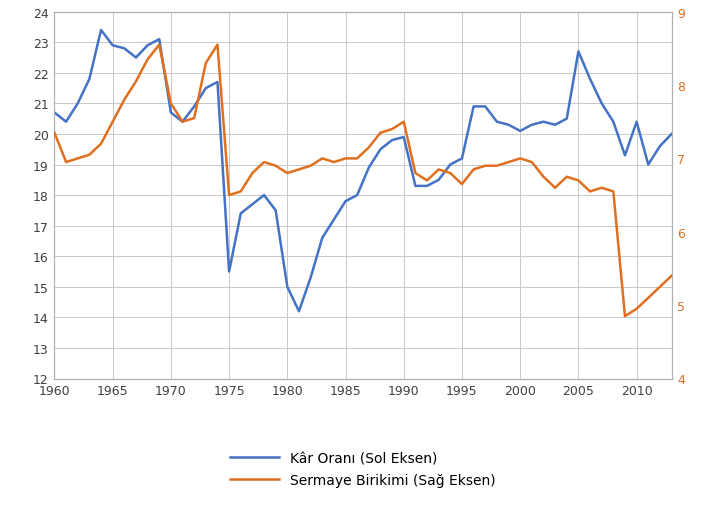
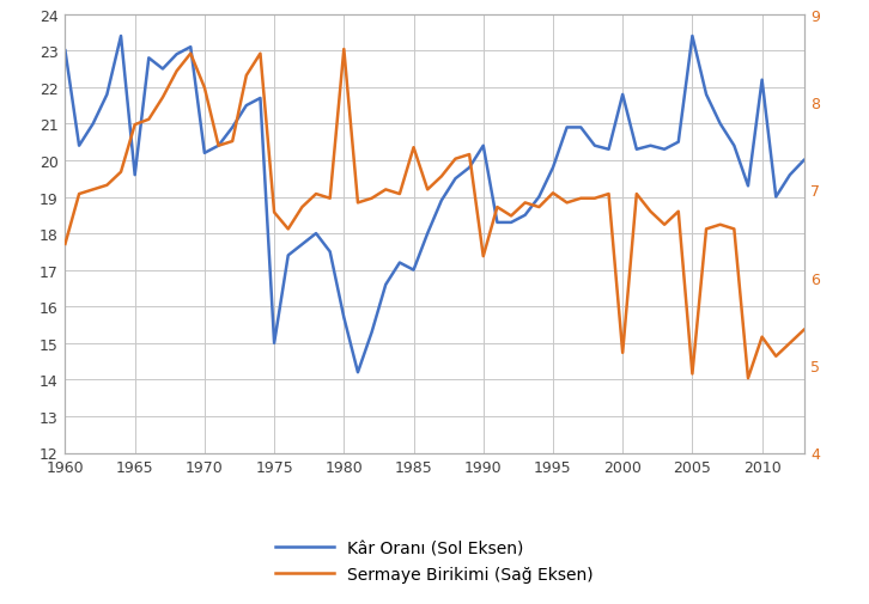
Kâr Oranı (Sol Eksen)/1960: 20.7 -> 23.0
Sermaye Birikimi (Sağ Eksen)/1960: 7.35 -> 6.38
Kâr Oranı (Sol Eksen)/1965: 22.9 -> 19.6
Sermaye Birikimi (Sağ Eksen)/1965: 7.50 -> 7.74
Kâr Oranı (Sol Eksen)/1970: 20.7 -> 20.2
Sermaye Birikimi (Sağ Eksen)/1970: 7.75 -> 8.16
Kâr Oranı (Sol Eksen)/1975: 15.5 -> 15.0
Sermaye Birikimi (Sağ Eksen)/1975: 6.50 -> 6.74
Kâr Oranı (Sol Eksen)/1980: 15.0 -> 15.7
Sermaye Birikimi (Sağ Eksen)/1980: 6.80 -> 8.60
Kâr Oranı (Sol Eksen)/1985: 17.8 -> 17.0
Sermaye Birikimi (Sağ Eksen)/1985: 7.00 -> 7.48
Kâr Oranı (Sol Eksen)/1990: 19.9 -> 20.4
Sermaye Birikimi (Sağ Eksen)/1990: 7.50 -> 6.24
Kâr Oranı (Sol Eksen)/1995: 19.2 -> 19.8
Sermaye Birikimi (Sağ Eksen)/1995: 6.65 -> 6.96
Kâr Oranı (Sol Eksen)/2000: 20.1 -> 21.8
Sermaye Birikimi (Sağ Eksen)/2000: 7.00 -> 5.14
Kâr Oranı (Sol Eksen)/2005: 22.7 -> 23.4
Sermaye Birikimi (Sağ Eksen)/2005: 6.70 -> 4.90
Kâr Oranı (Sol Eksen)/2010: 20.4 -> 22.2
Sermaye Birikimi (Sağ Eksen)/2010: 4.95 -> 5.32
